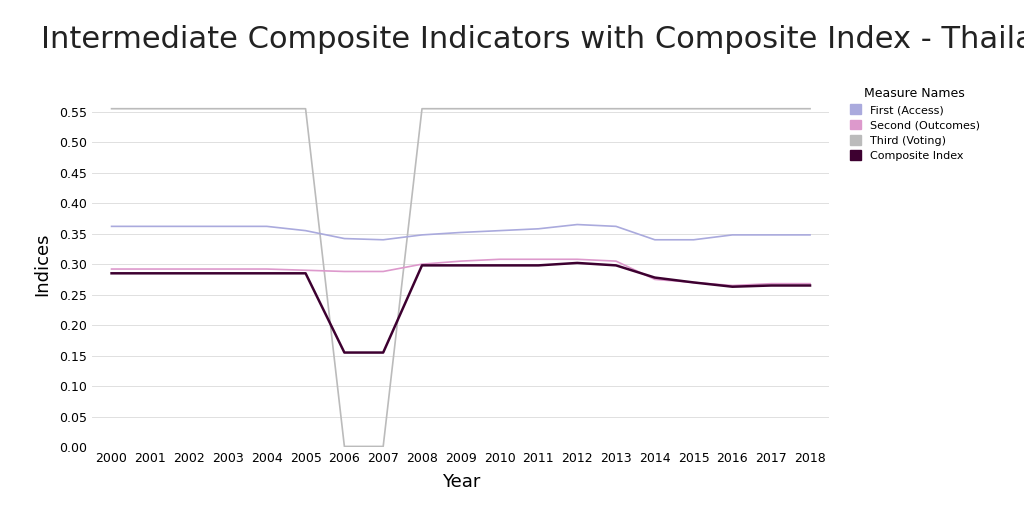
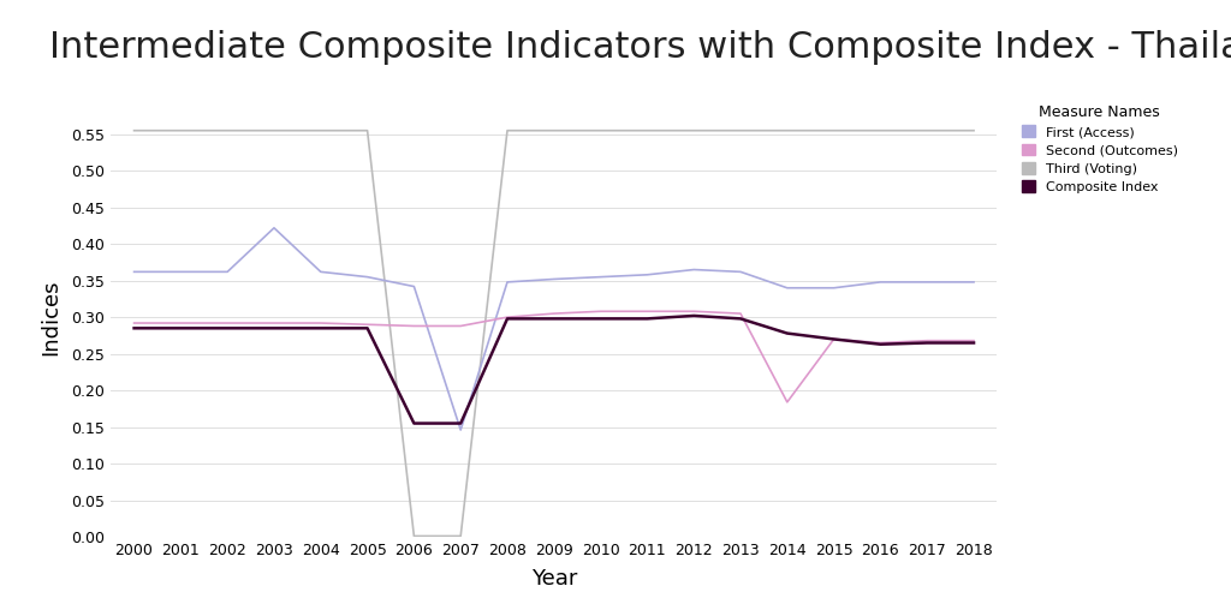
First (Access)/2003: 0.362 -> 0.422
First (Access)/2007: 0.340 -> 0.146
Second (Outcomes)/2014: 0.275 -> 0.184
